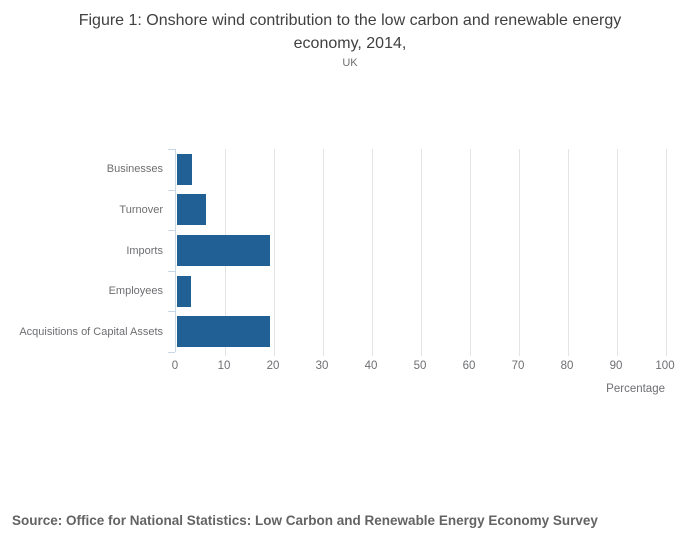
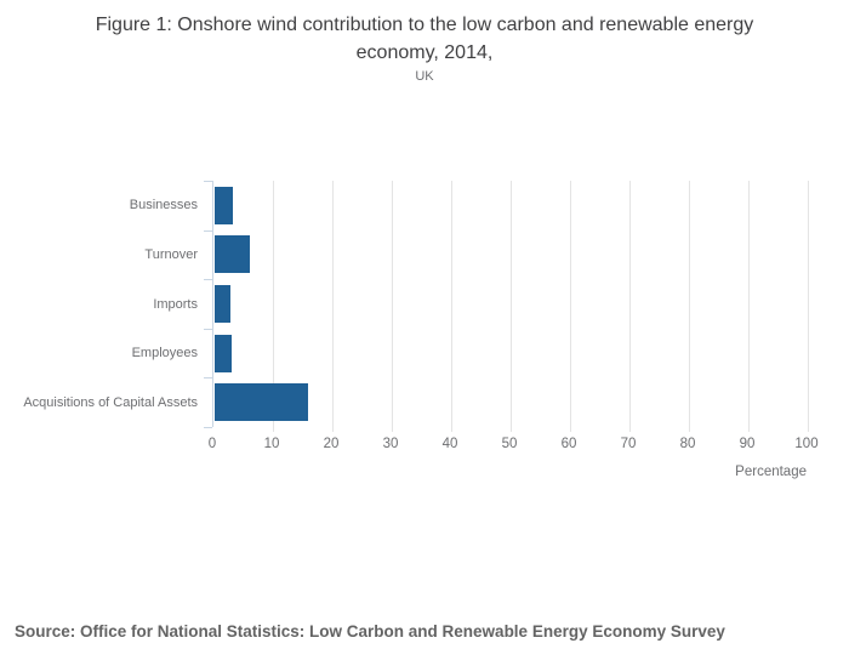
Imports: 19 -> 3
Acquisitions of Capital Assets: 19 -> 16
